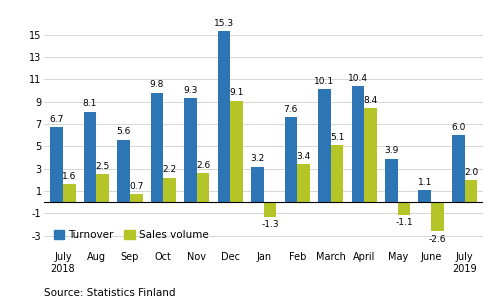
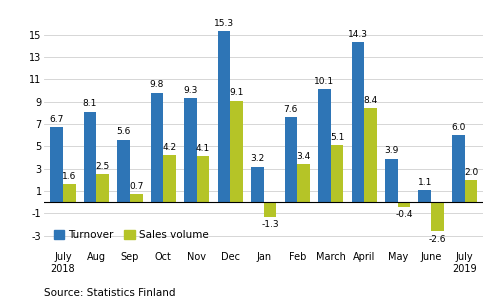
Sales volume/Oct: 2.2 -> 4.2
Sales volume/Nov: 2.6 -> 4.1
Turnover/April: 10.4 -> 14.3
Sales volume/May: -1.1 -> -0.4
